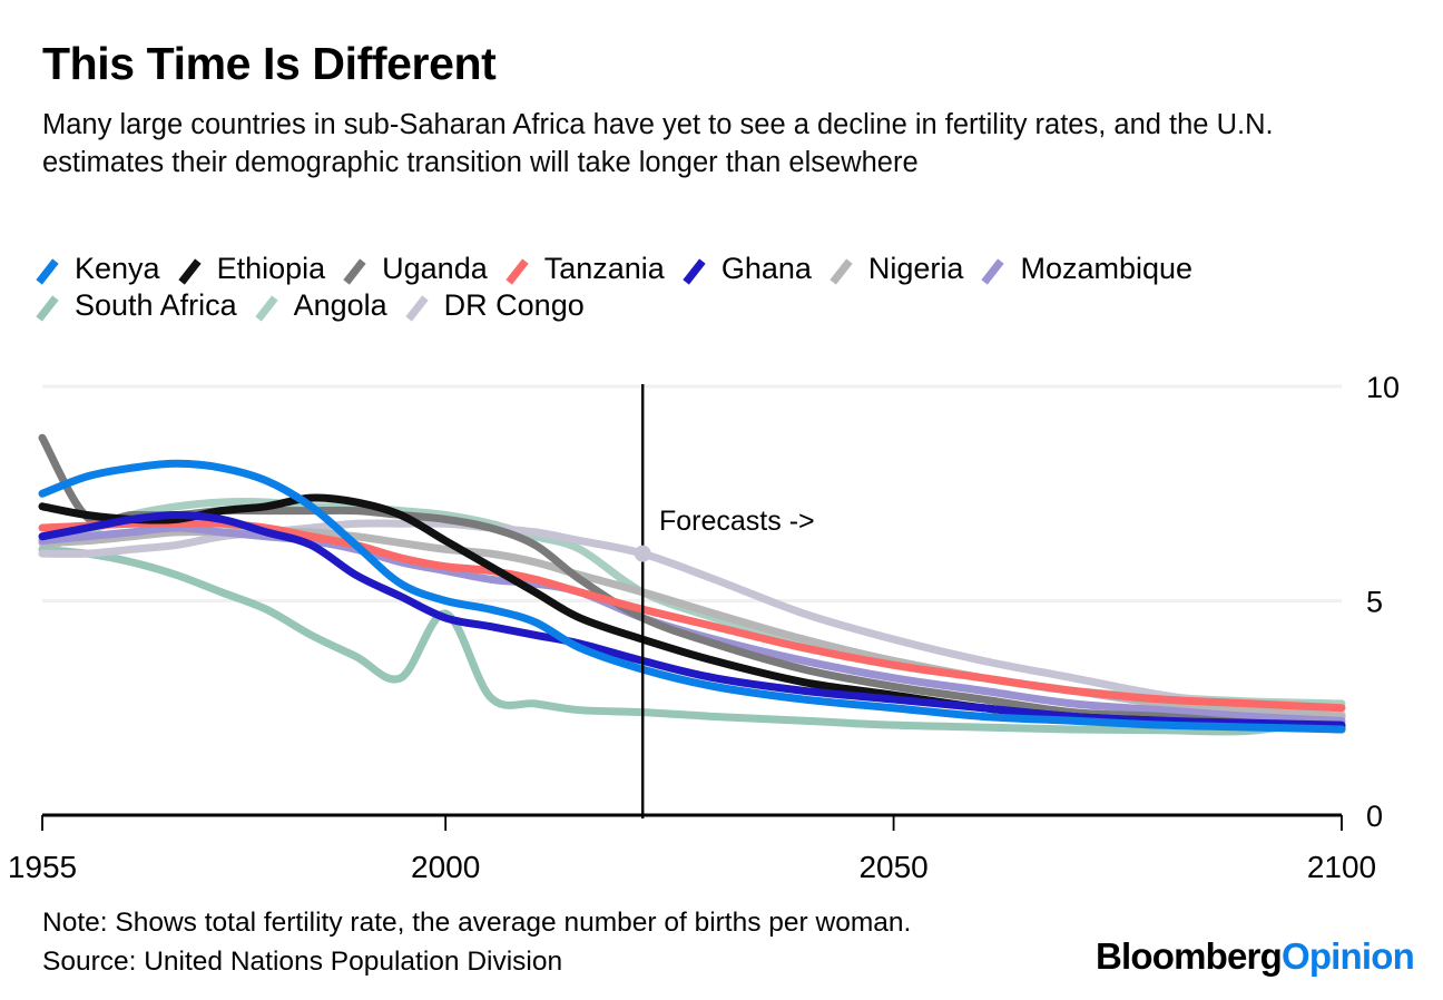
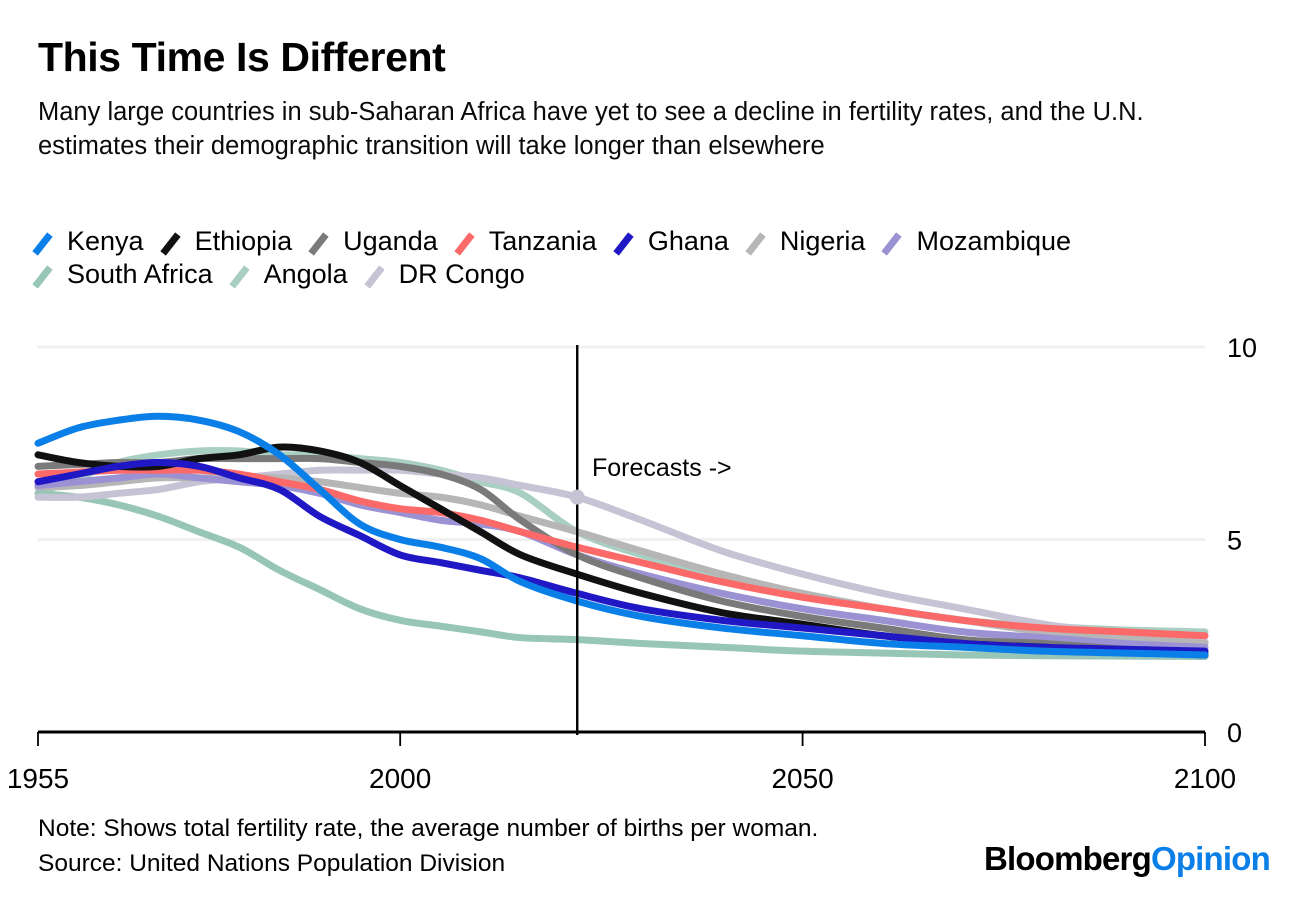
Uganda/1955: 8.8 -> 6.9
South Africa/2000: 4.7 -> 2.9
South Africa/2100: 2.3 -> 2.0
